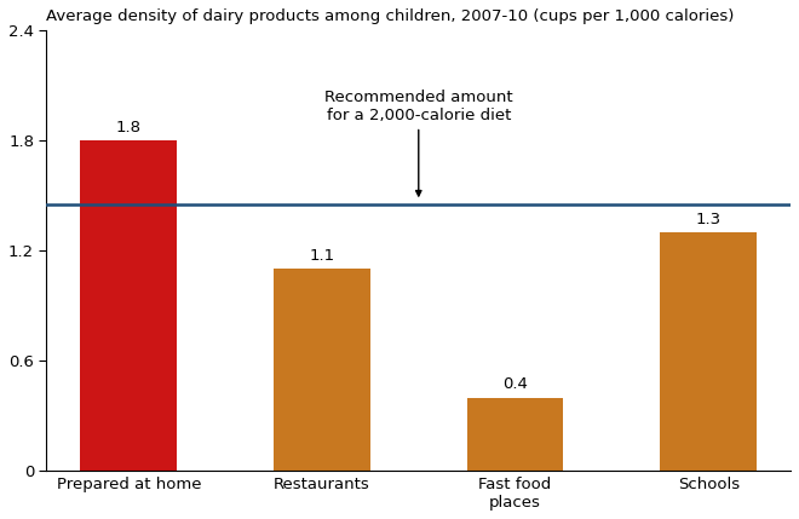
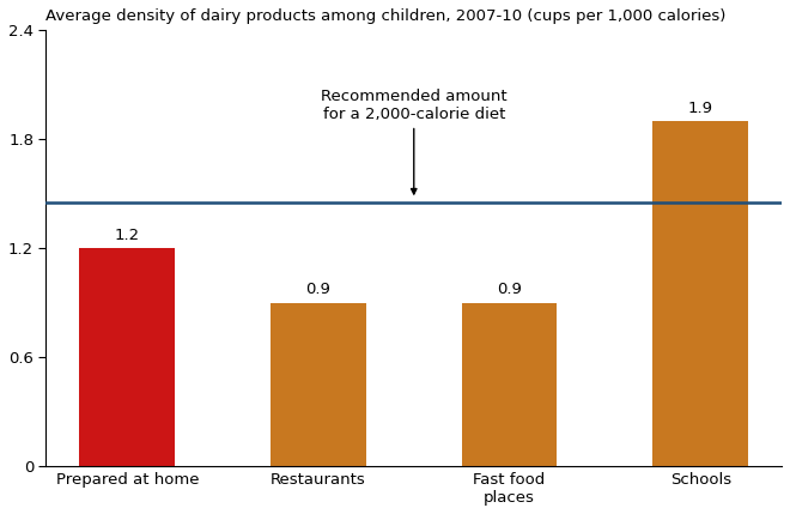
Prepared at home: 1.8 -> 1.2
Restaurants: 1.1 -> 0.9
Fast food places: 0.4 -> 0.9
Schools: 1.3 -> 1.9
